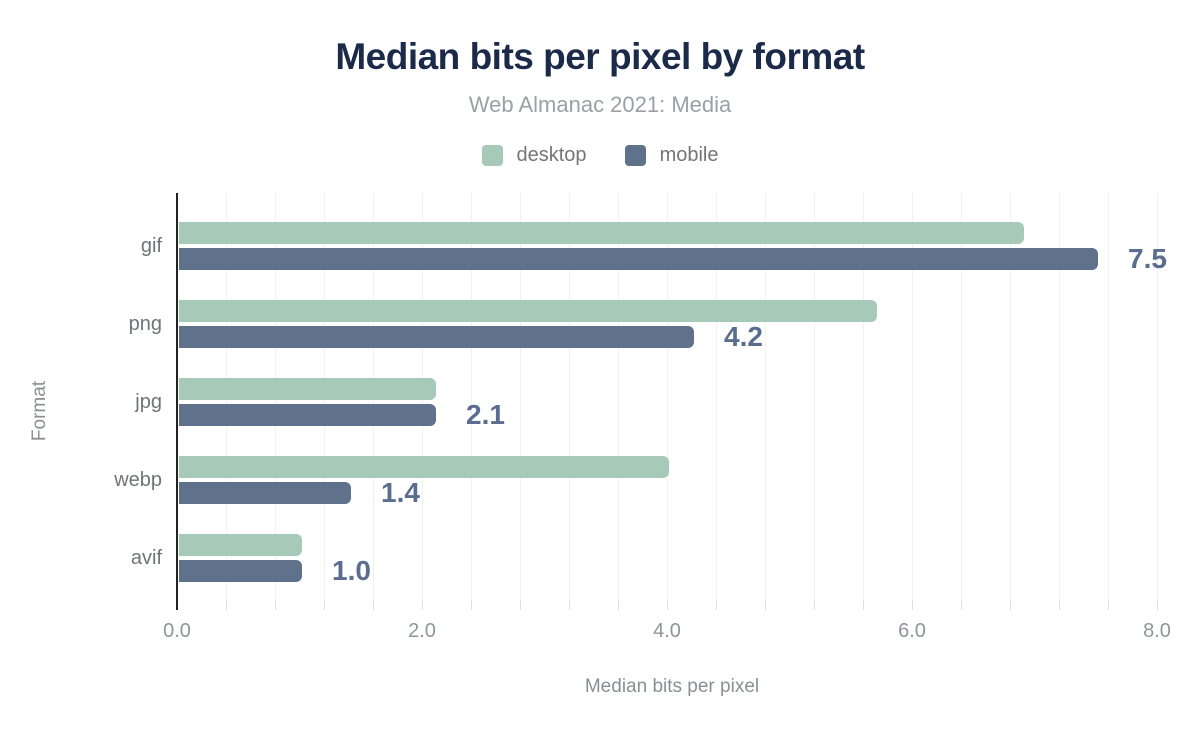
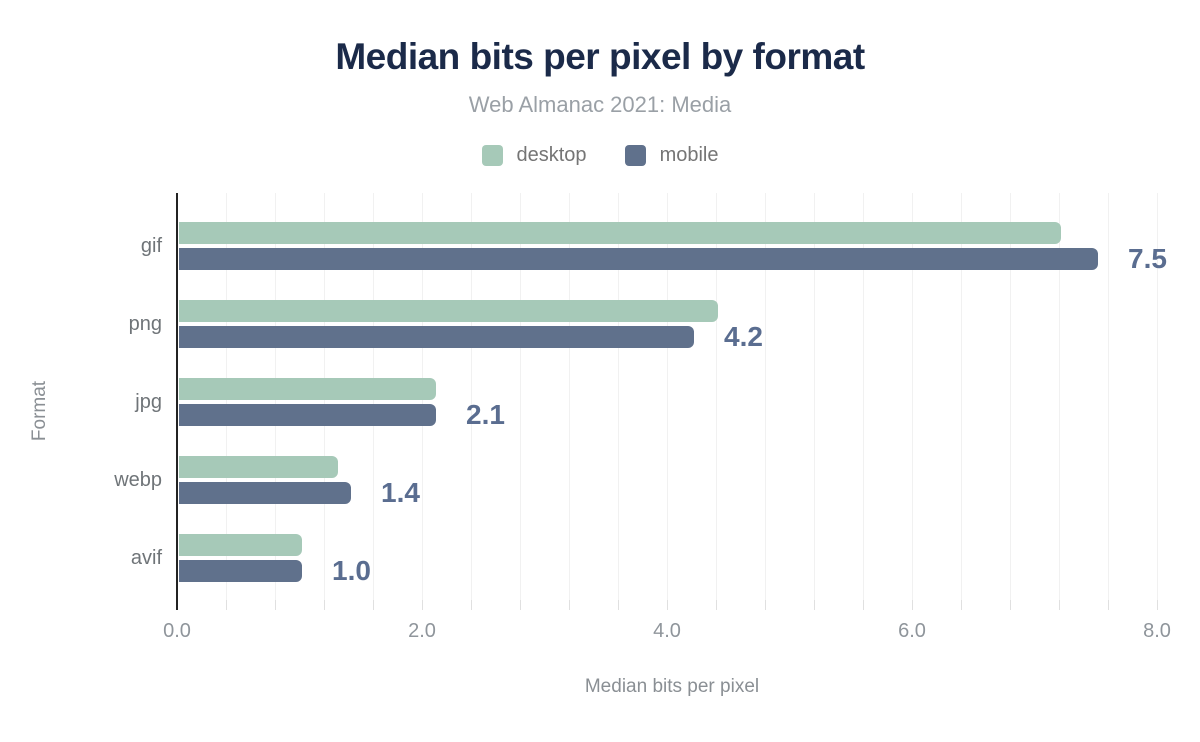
desktop/gif: 6.9 -> 7.2
desktop/png: 5.7 -> 4.4
desktop/webp: 4.0 -> 1.3
